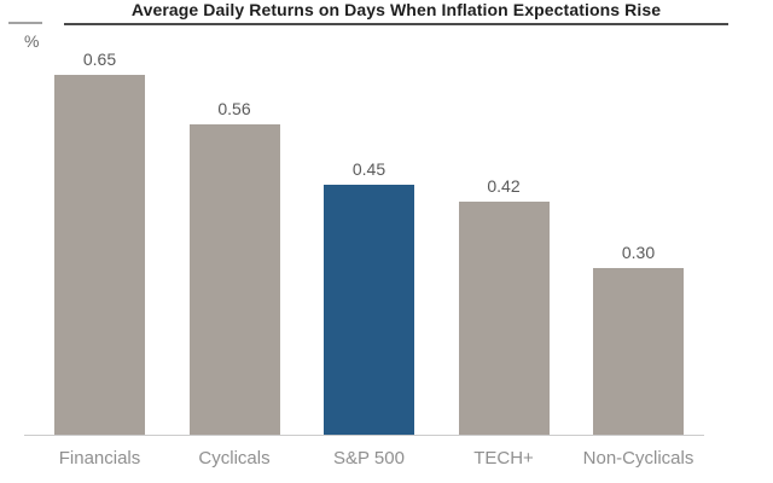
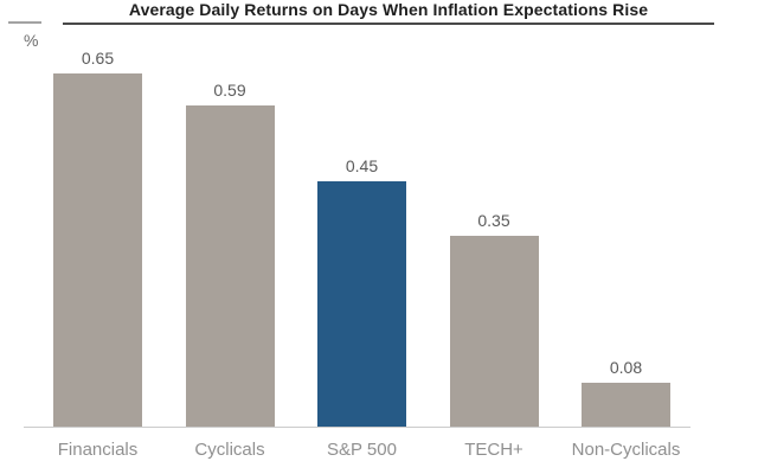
Cyclicals: 0.56 -> 0.59
TECH+: 0.42 -> 0.35
Non-Cyclicals: 0.30 -> 0.08
